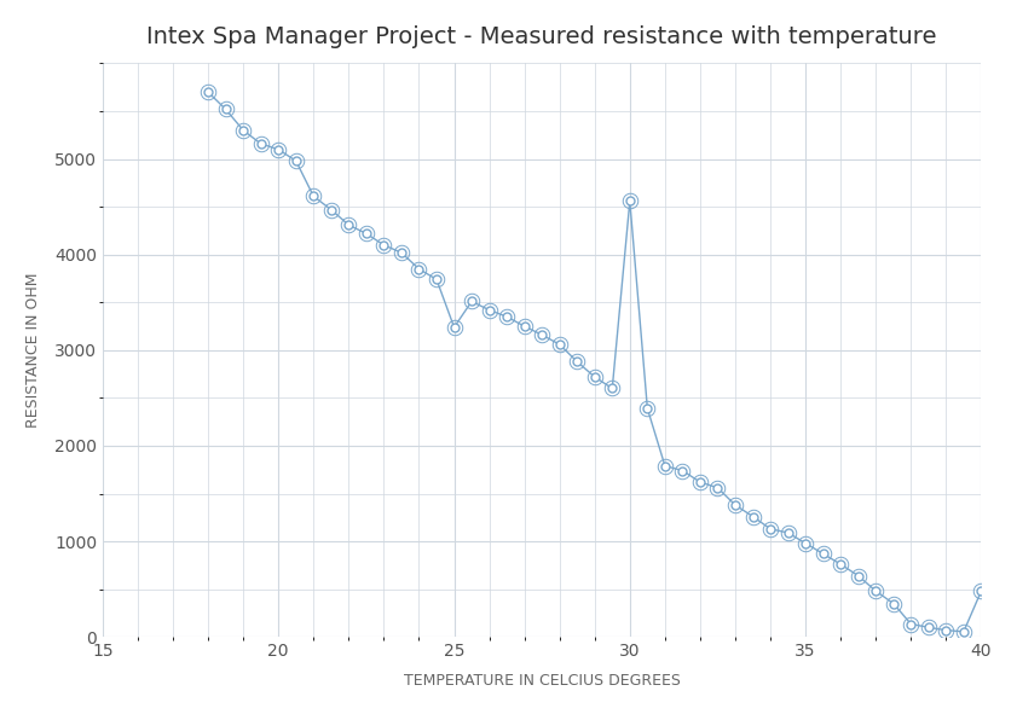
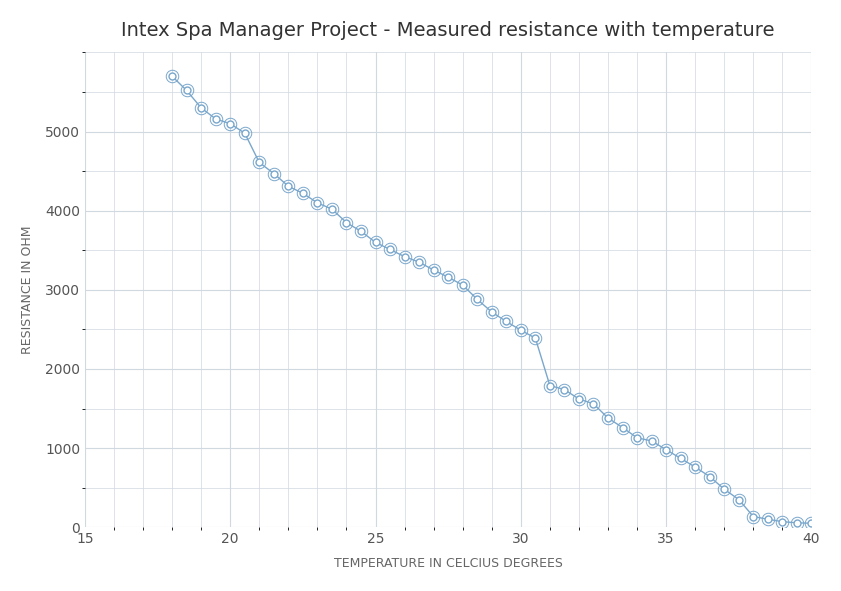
25: 3240 -> 3600
30: 4560 -> 2490
40: 480 -> 50
